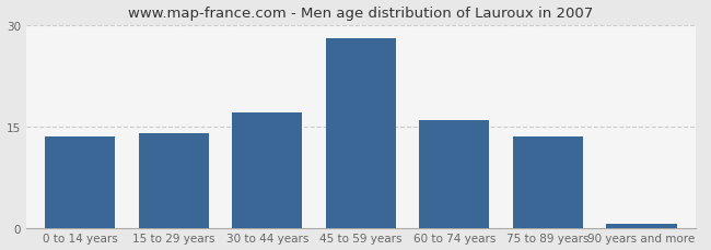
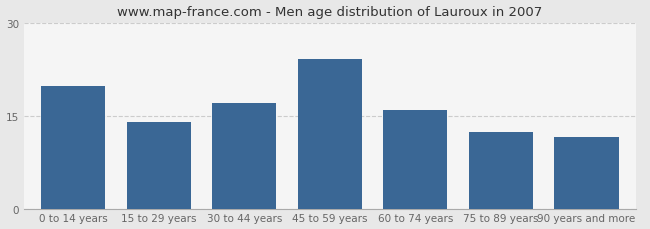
0 to 14 years: 13.5 -> 19.8
45 to 59 years: 28.0 -> 24.2
75 to 89 years: 13.5 -> 12.4
90 years and more: 0.5 -> 11.6
